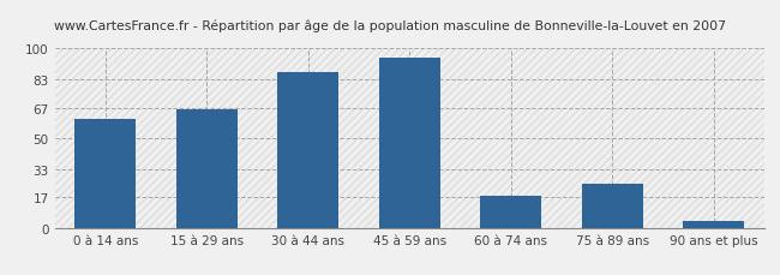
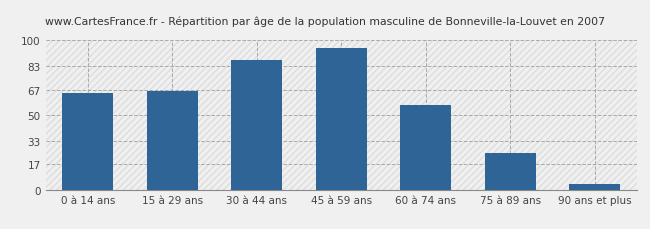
0 à 14 ans: 61 -> 65
60 à 74 ans: 18 -> 57
